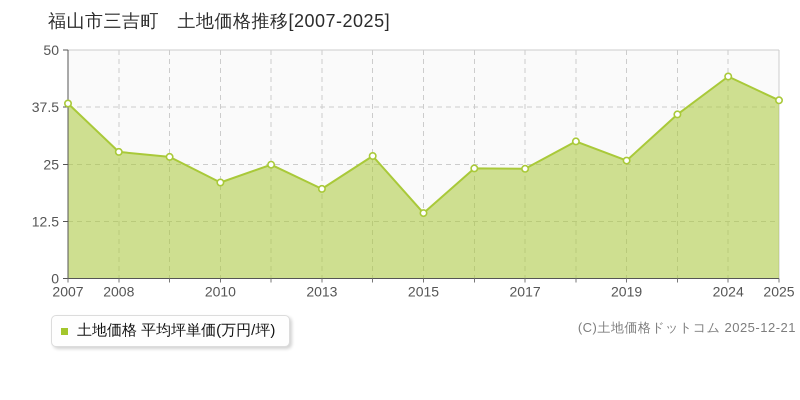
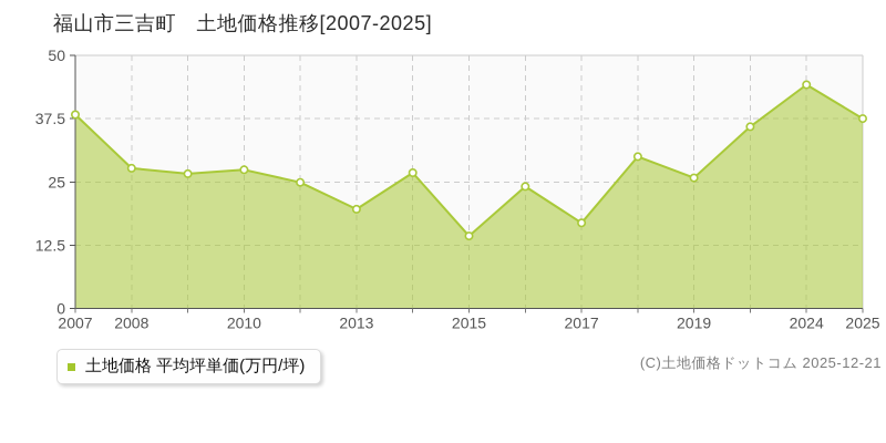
2010: 21 -> 27
2017: 24 -> 17
2025: 39 -> 38
